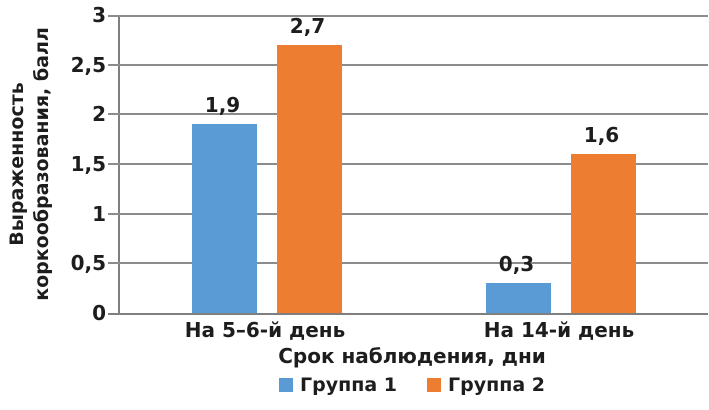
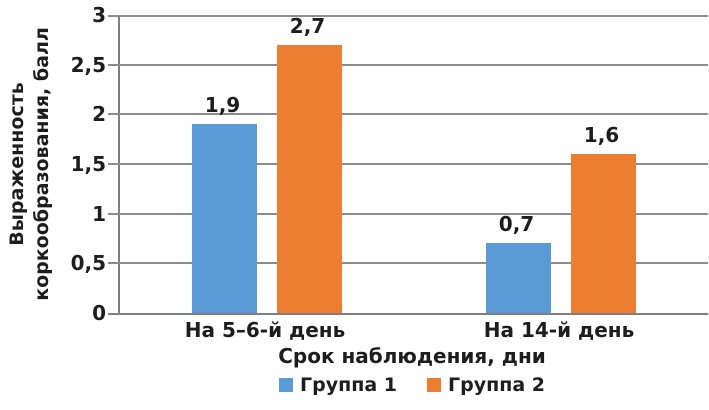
Группа 1/На 14-й день: 0,3 -> 0,7
